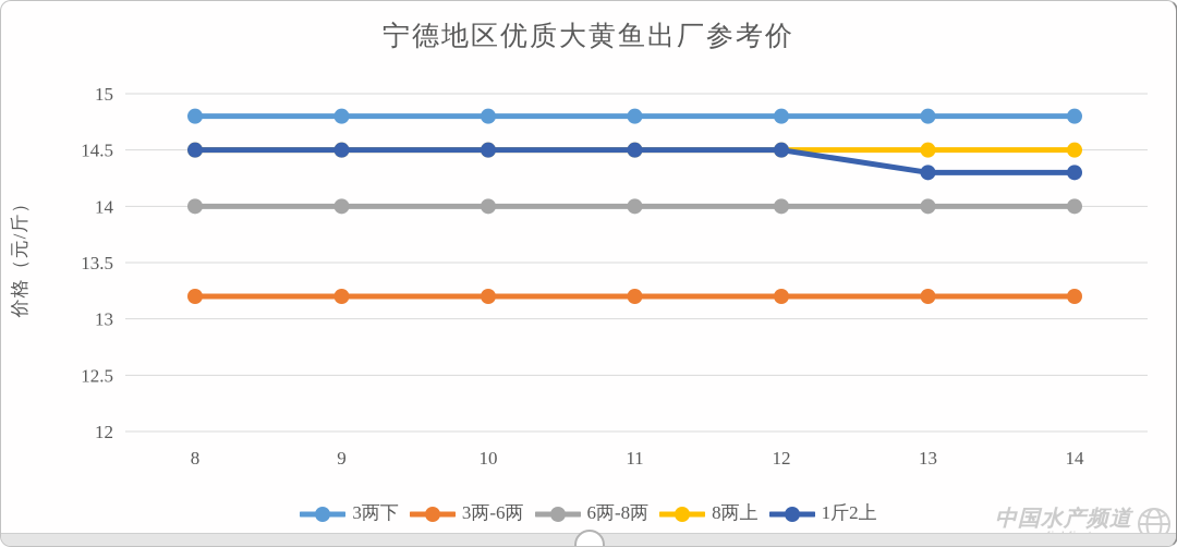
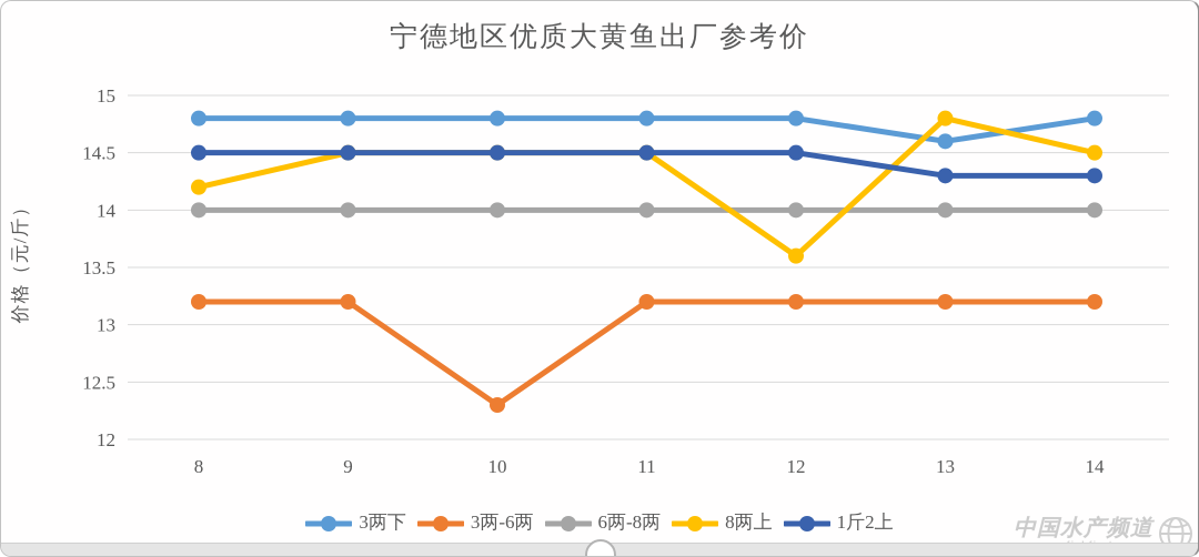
8两上/8: 14.5 -> 14.2
3两-6两/10: 13.2 -> 12.3
8两上/12: 14.5 -> 13.6
3两下/13: 14.8 -> 14.6
8两上/13: 14.5 -> 14.8
